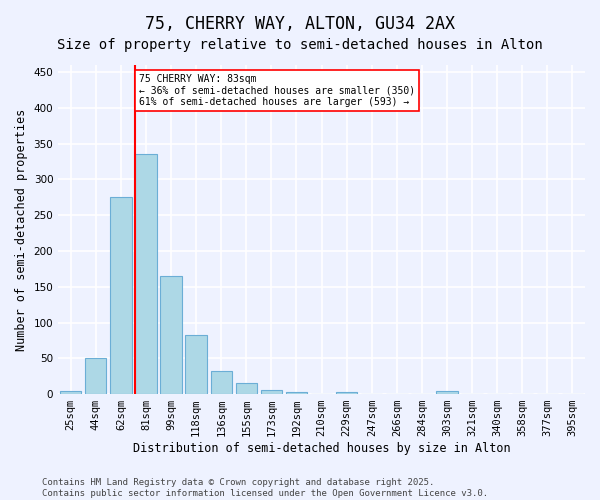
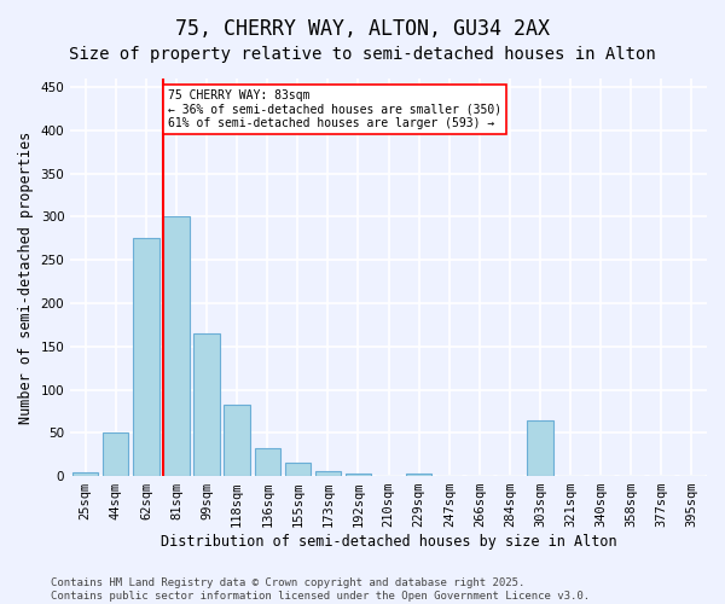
81sqm: 335 -> 300
303sqm: 4 -> 64
